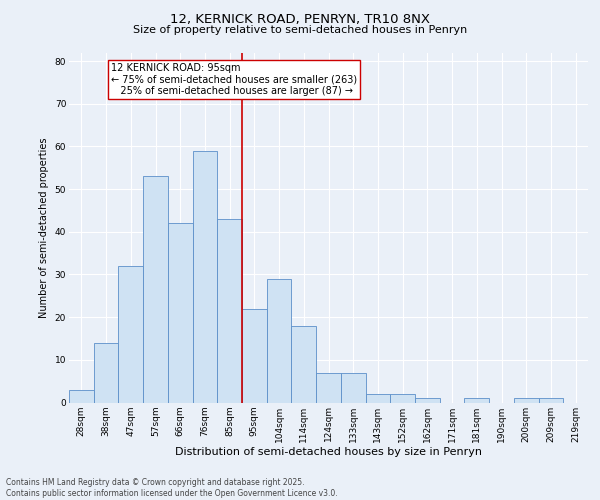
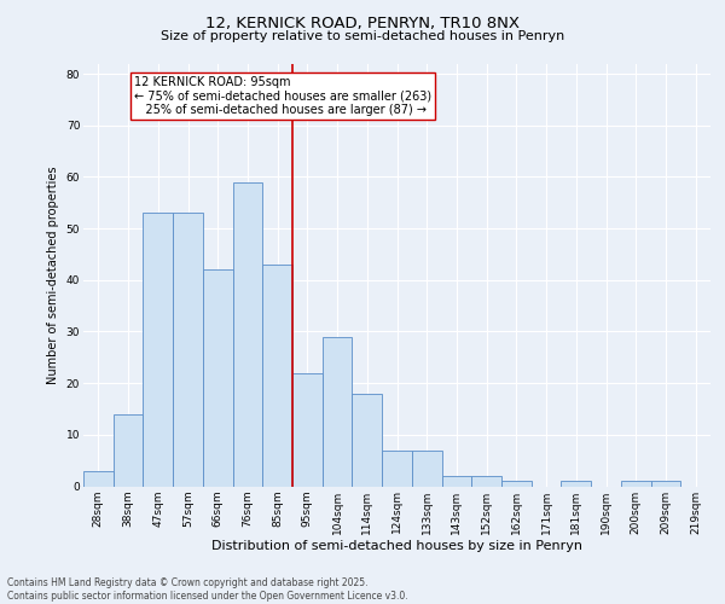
47sqm: 32 -> 53
